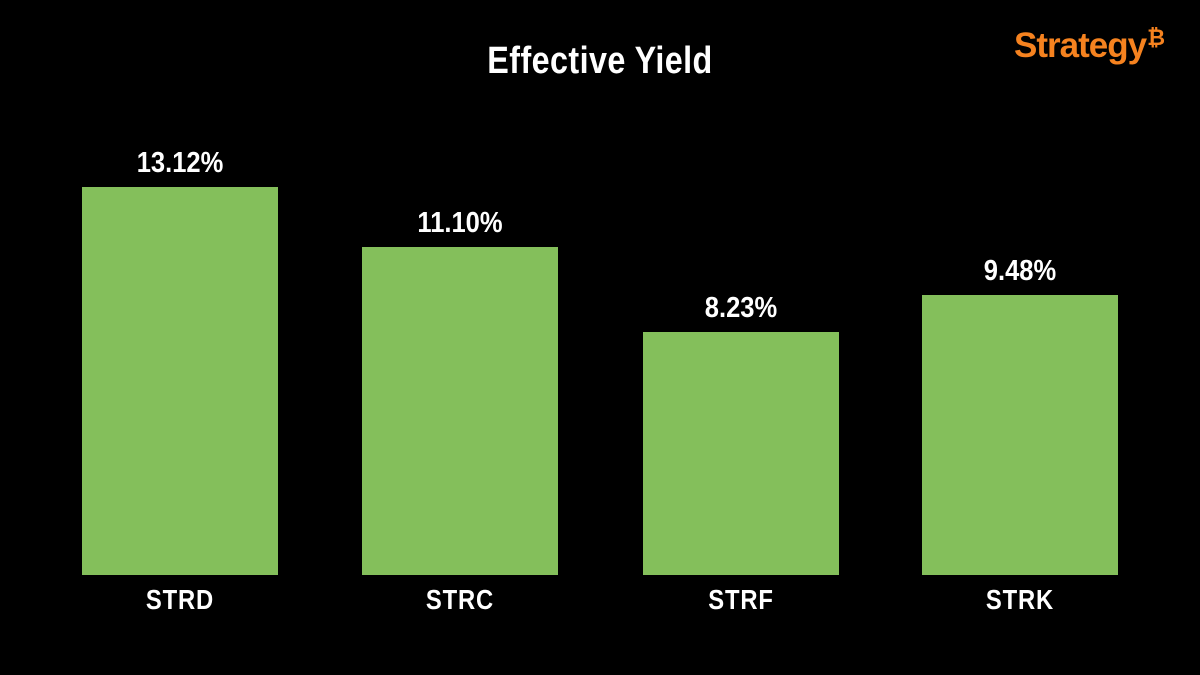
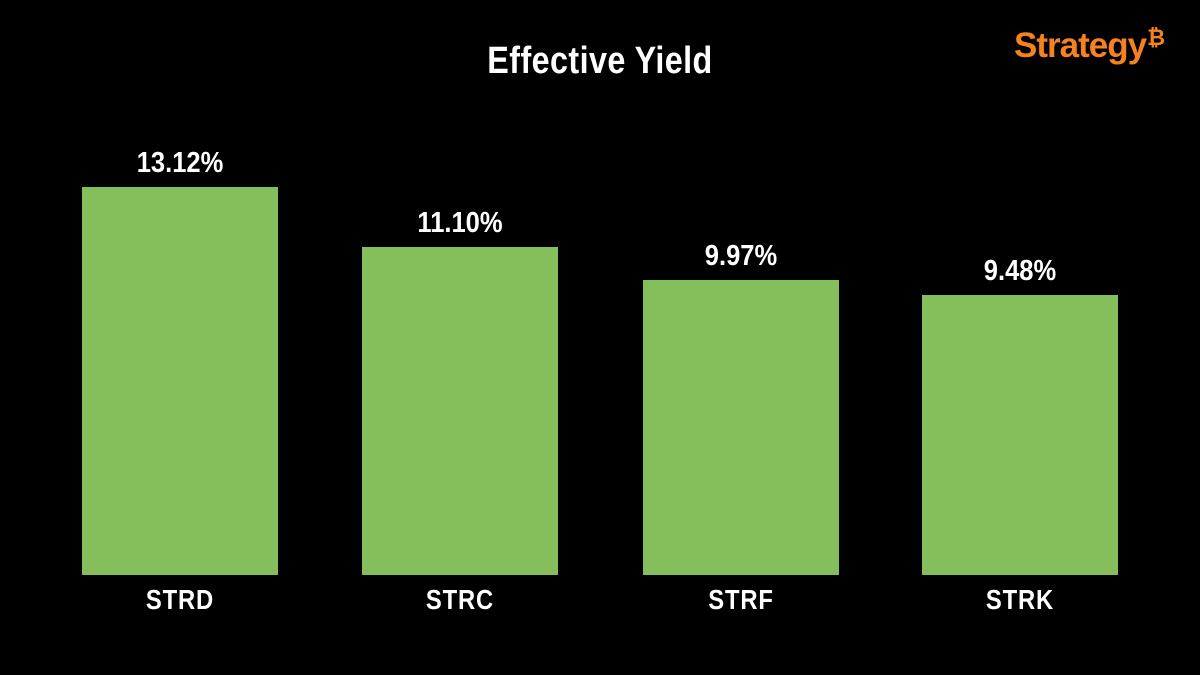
STRF: 8.23% -> 9.97%
